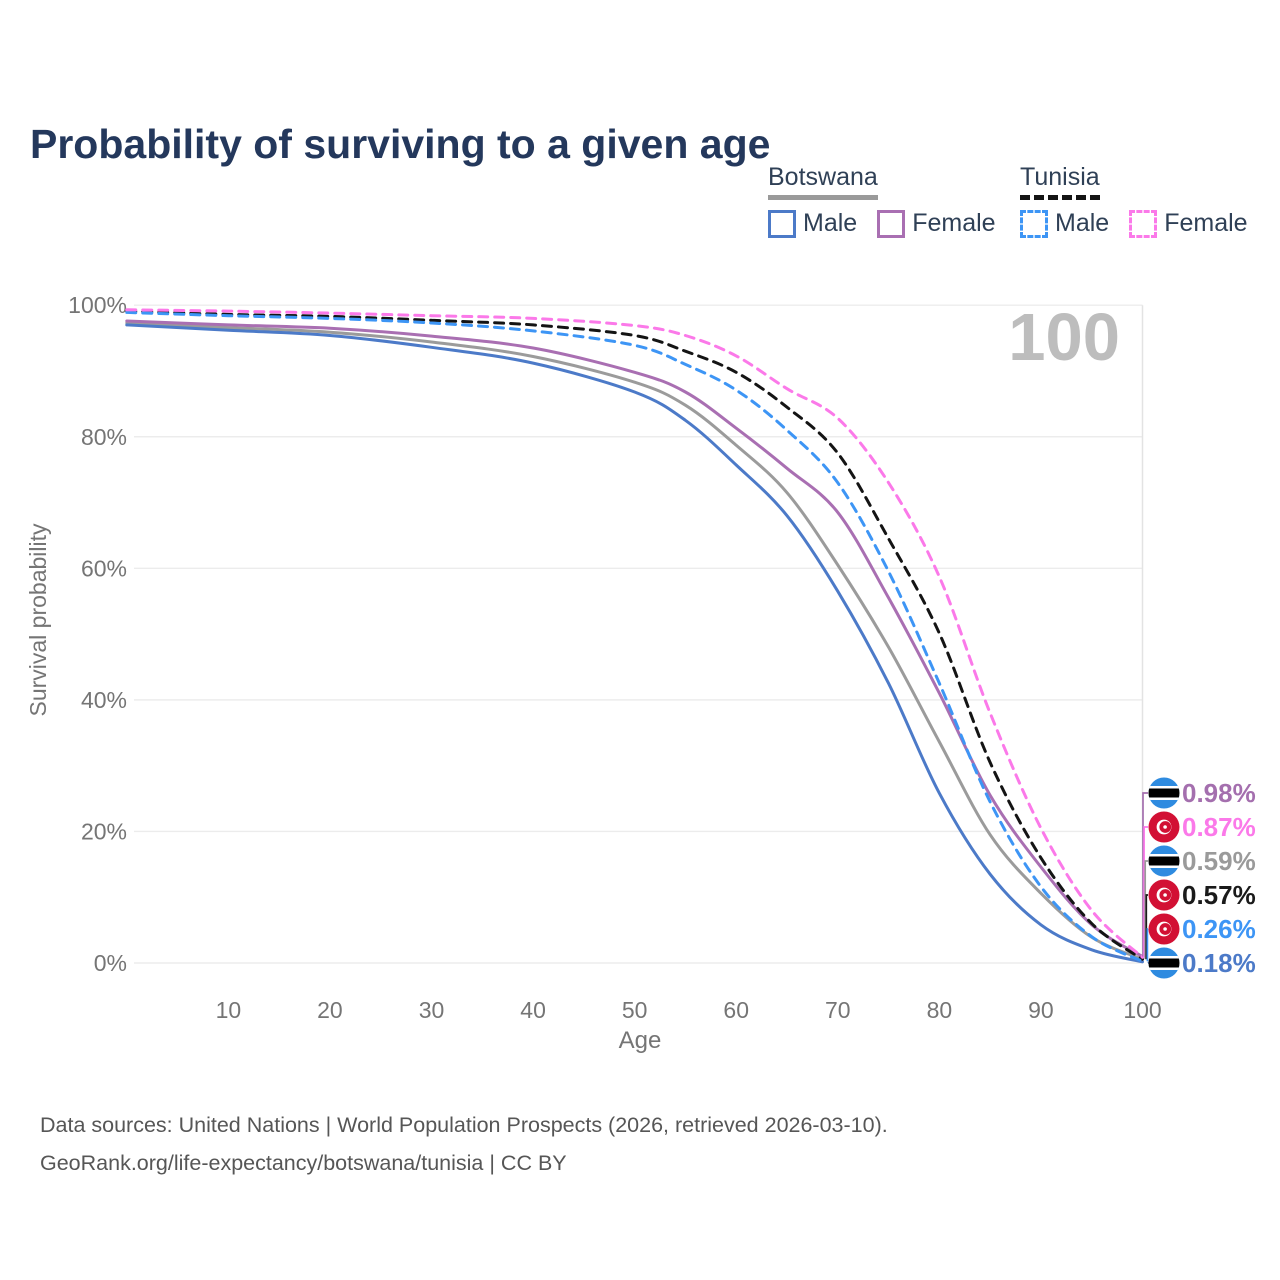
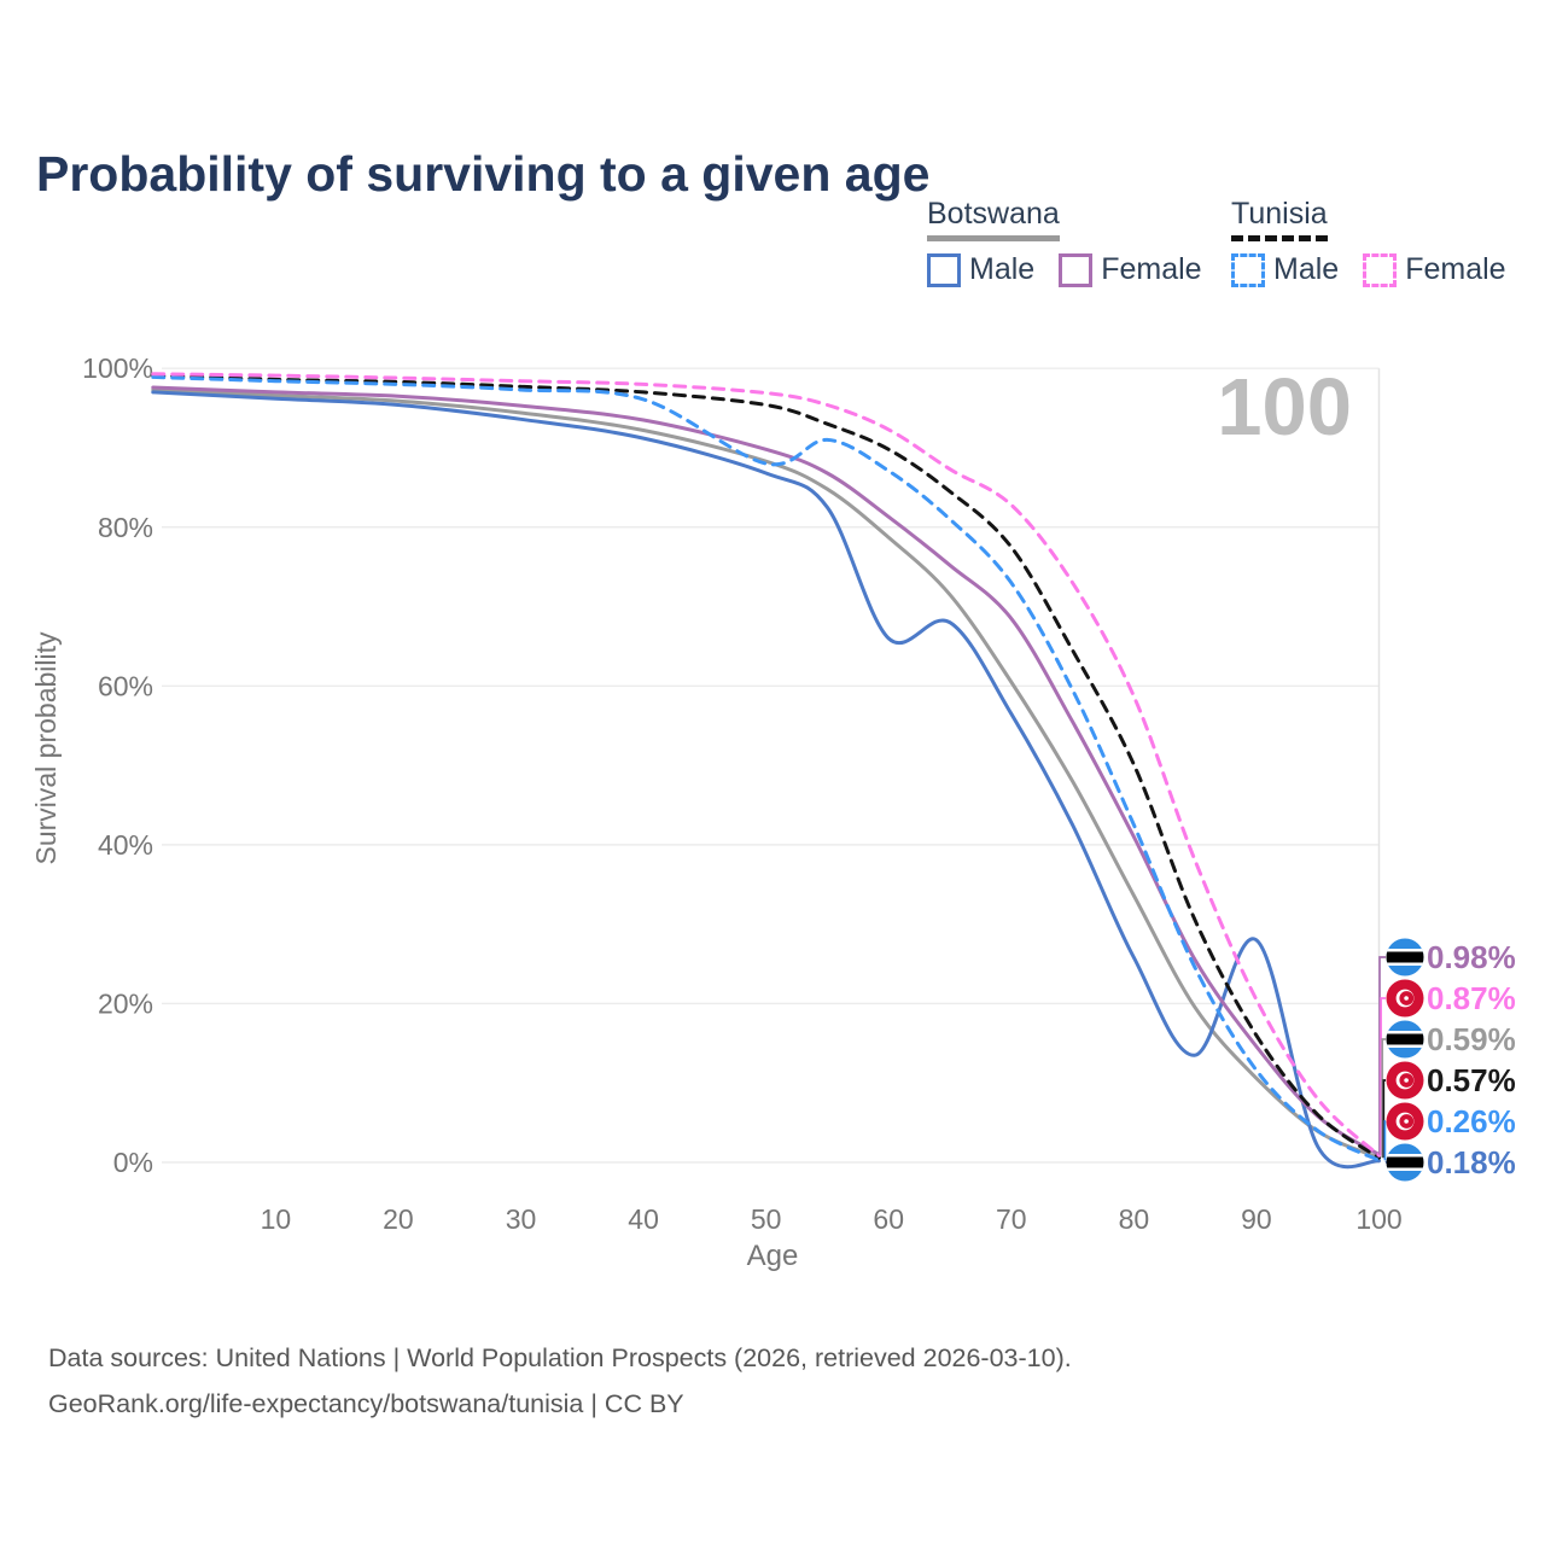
Tunisia Male/50: 94% -> 88%
Botswana Male/60: 76% -> 66%
Botswana Male/90: 6% -> 28%
